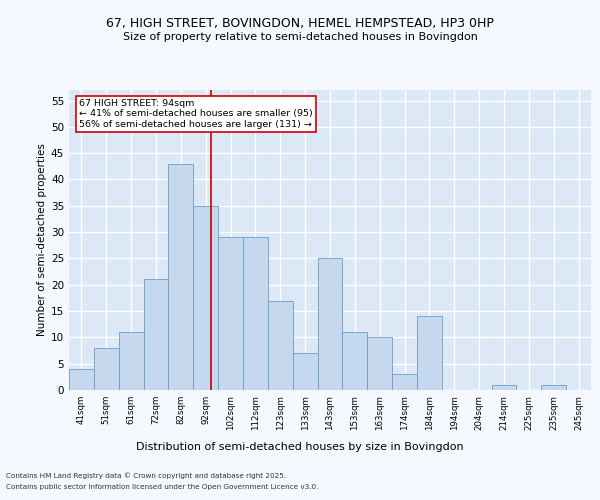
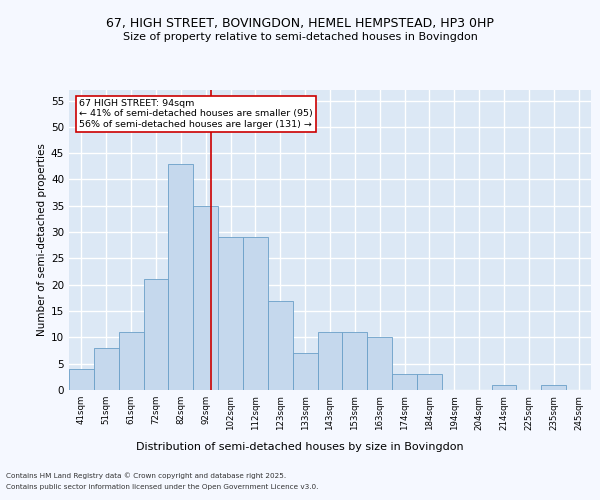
143sqm: 25 -> 11
184sqm: 14 -> 3
